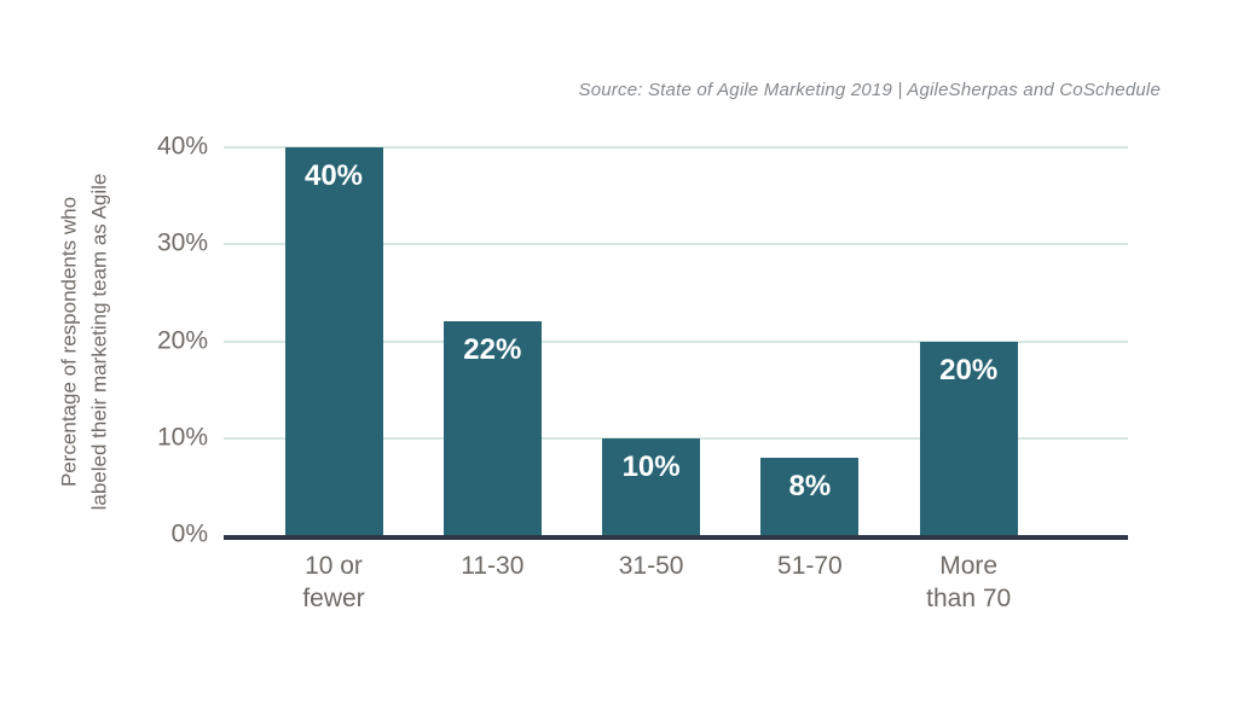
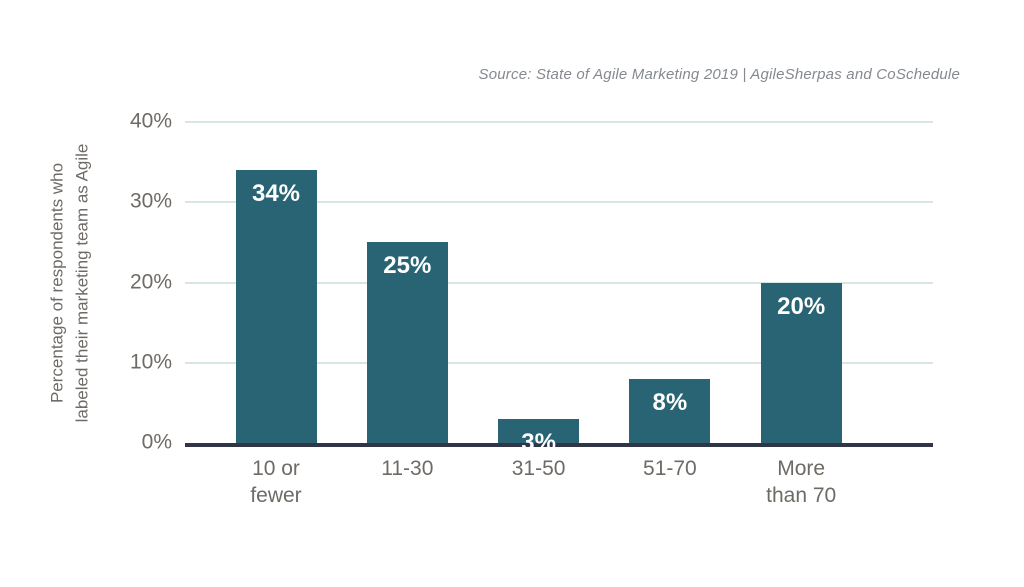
10 or fewer: 40% -> 34%
11-30: 22% -> 25%
31-50: 10% -> 3%
